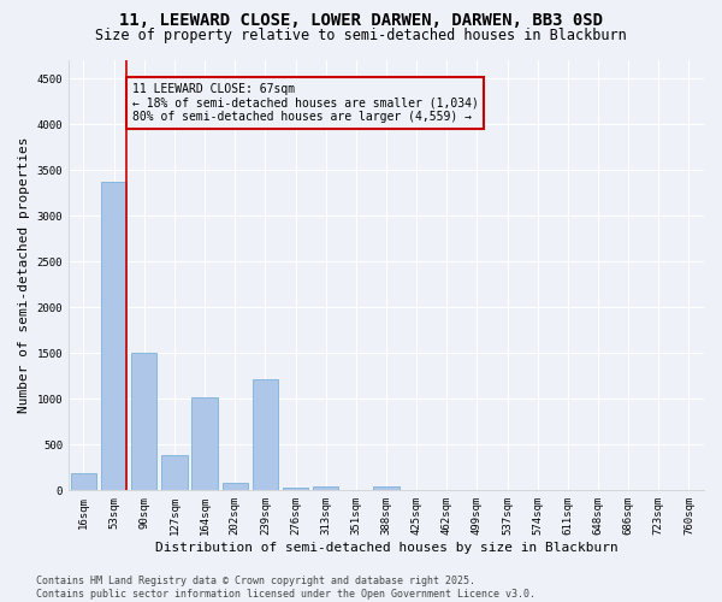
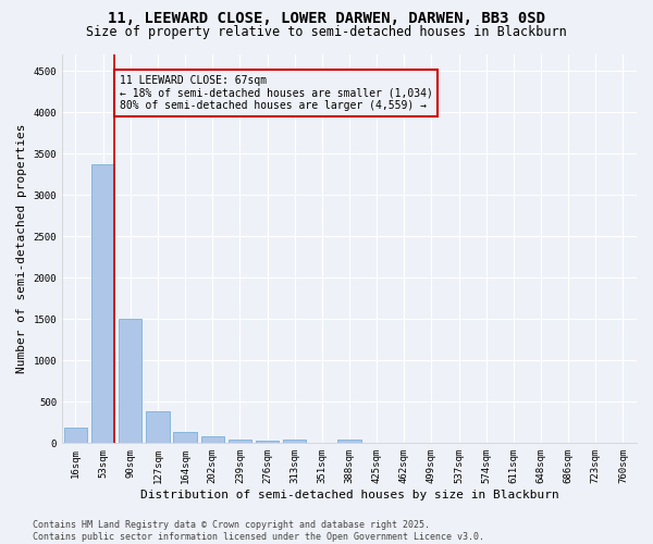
164sqm: 1020 -> 130
239sqm: 1220 -> 50
